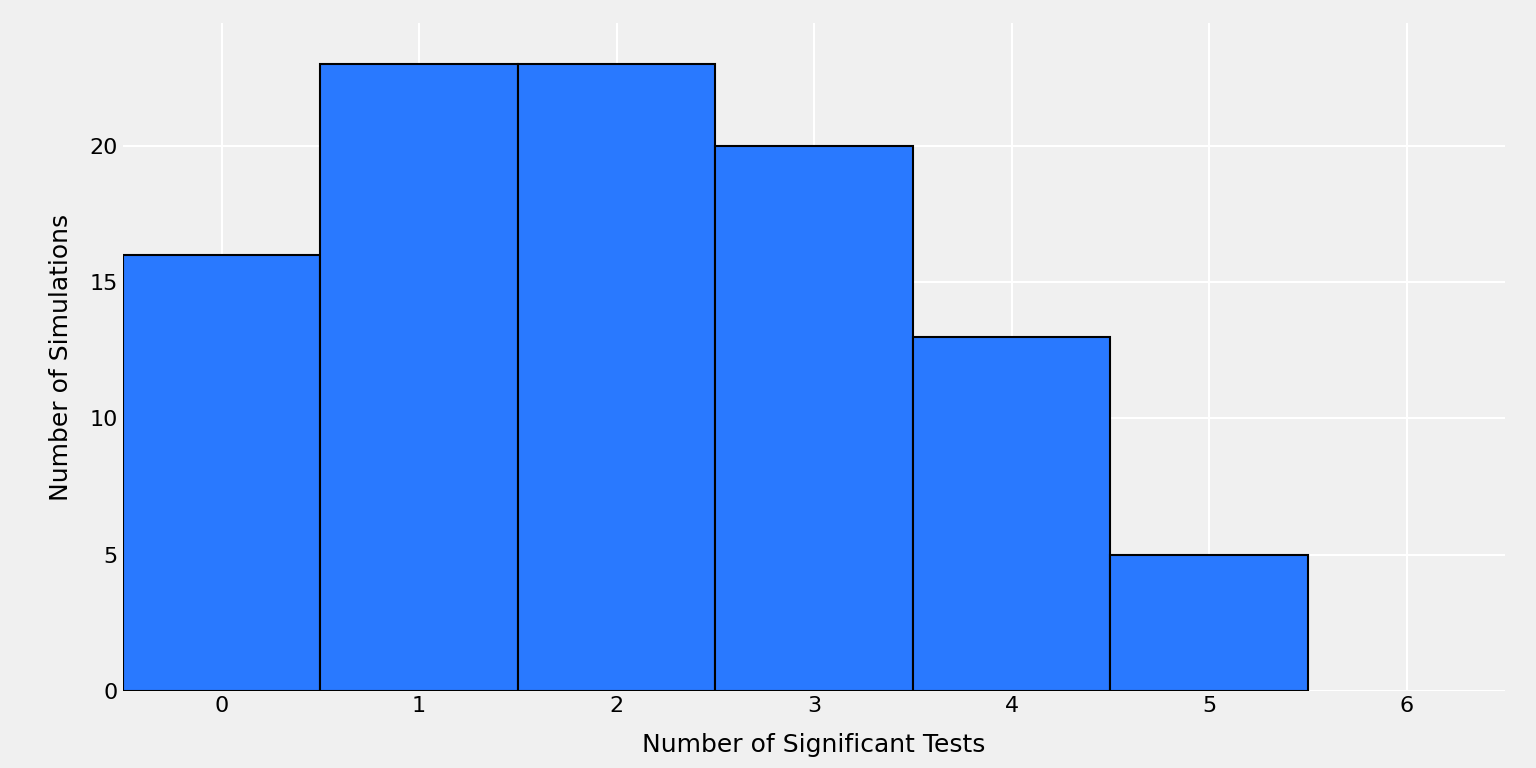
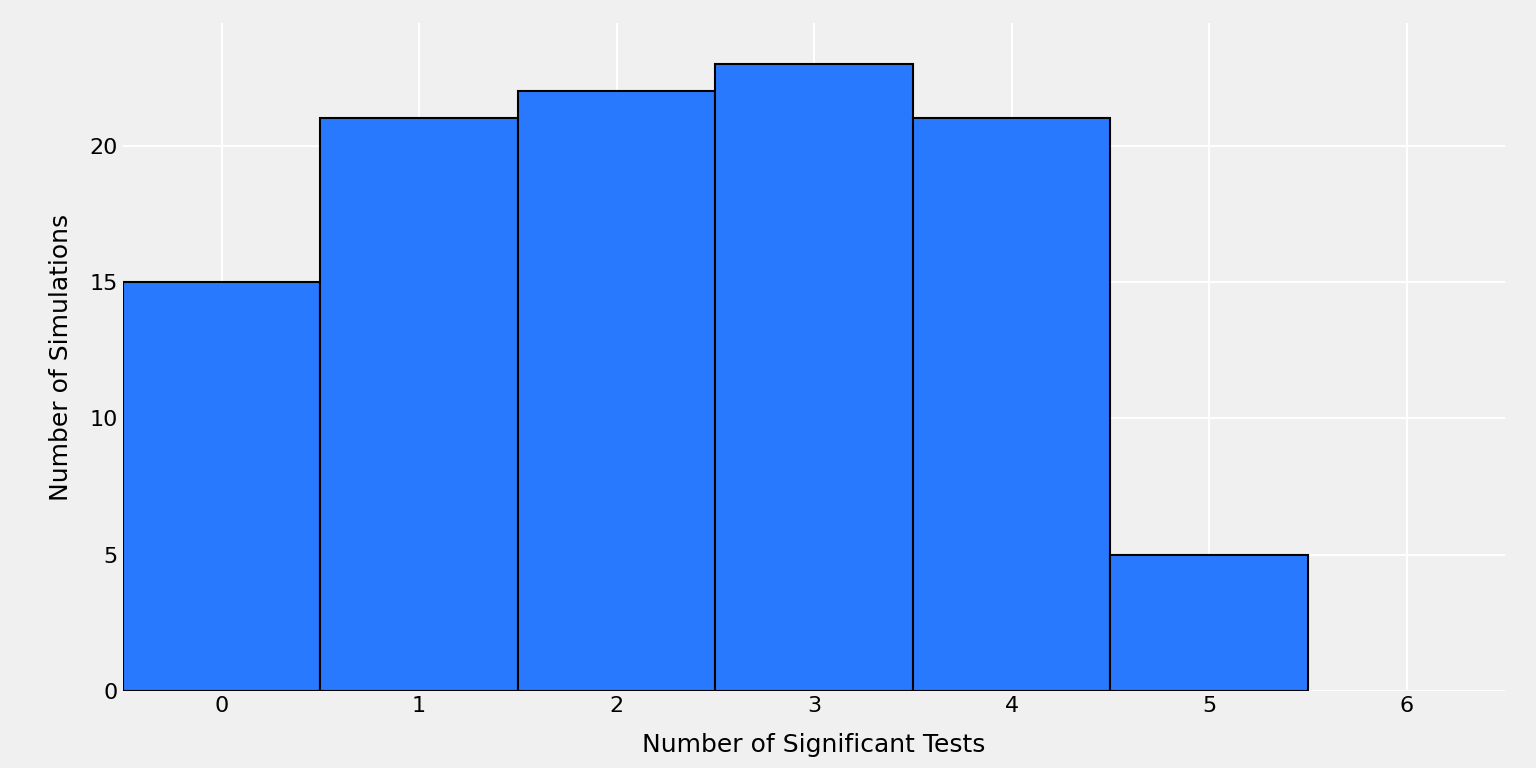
0: 16 -> 15
1: 23 -> 21
2: 23 -> 22
3: 20 -> 23
4: 13 -> 21
